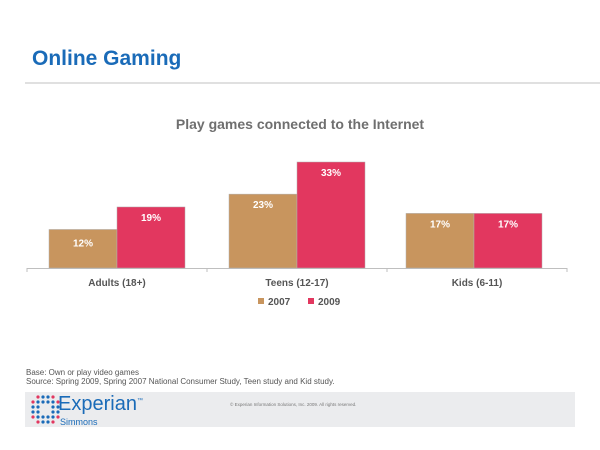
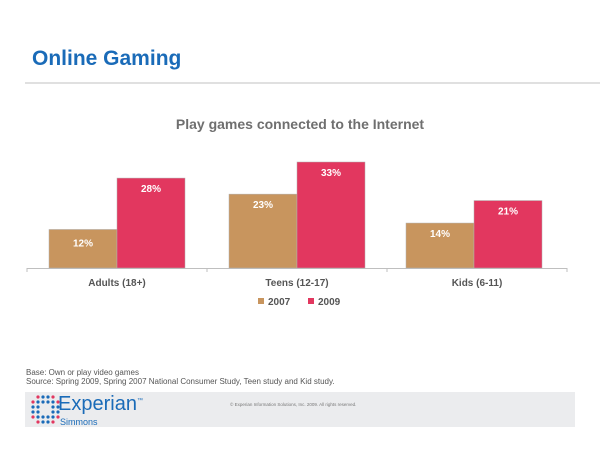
2009/Adults (18+): 19% -> 28%
2007/Kids (6-11): 17% -> 14%
2009/Kids (6-11): 17% -> 21%
